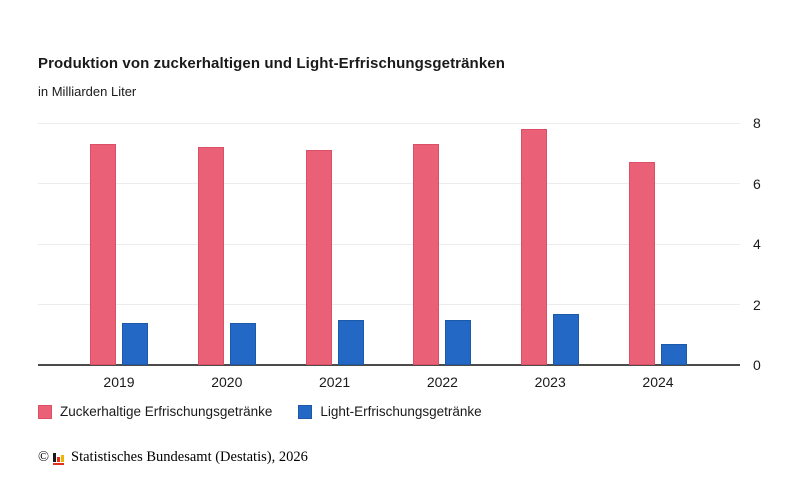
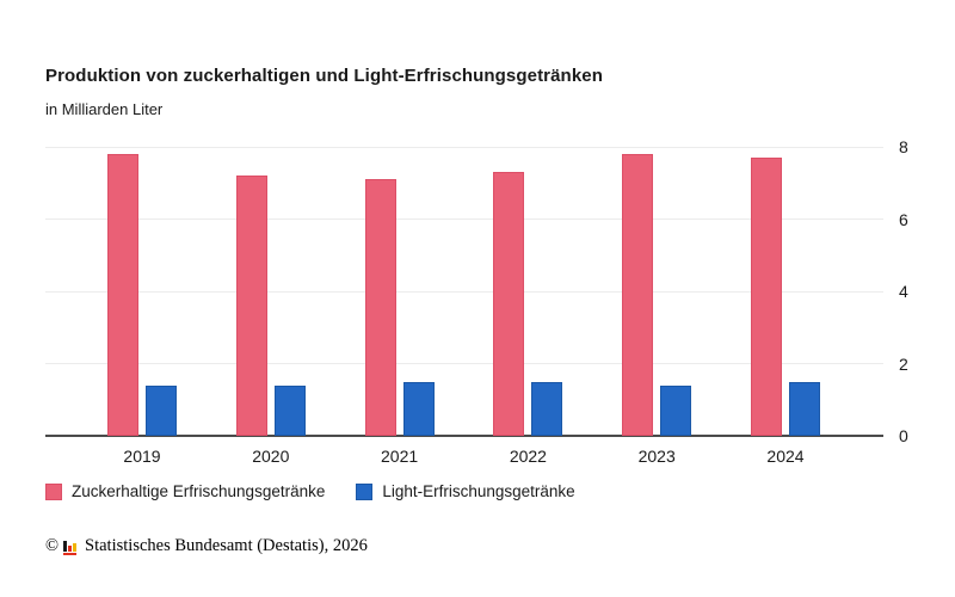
Zuckerhaltige Erfrischungsgetränke/2019: 7.3 -> 7.8
Light-Erfrischungsgetränke/2023: 1.7 -> 1.4
Zuckerhaltige Erfrischungsgetränke/2024: 6.7 -> 7.7
Light-Erfrischungsgetränke/2024: 0.7 -> 1.5
